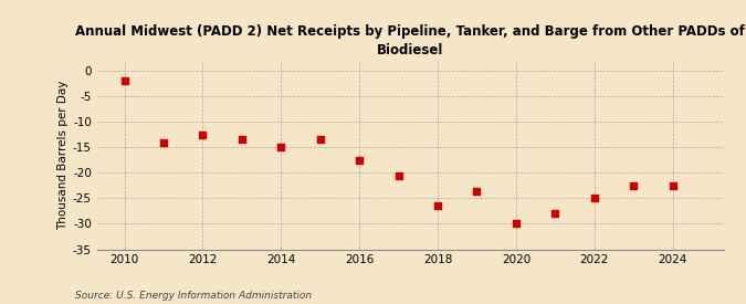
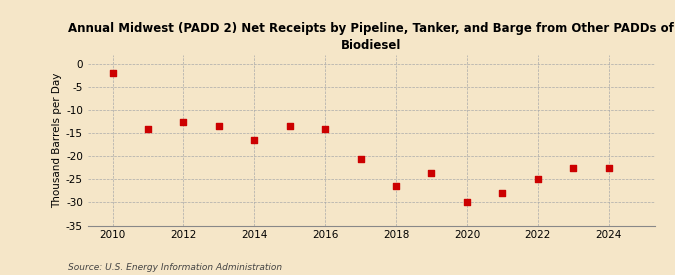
2014: -15.0 -> -16.5
2016: -17.5 -> -14.0
